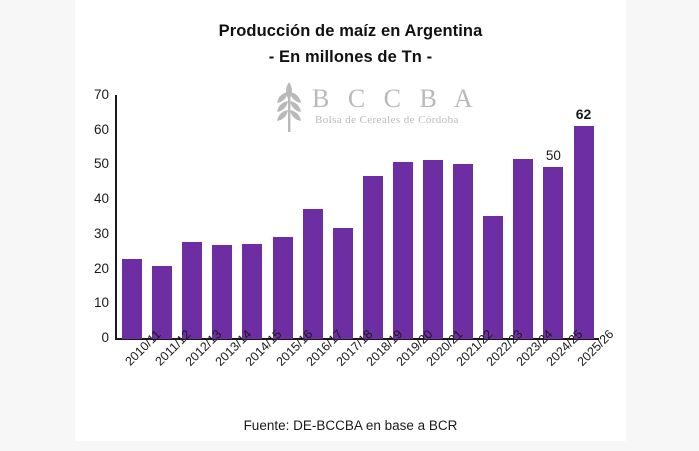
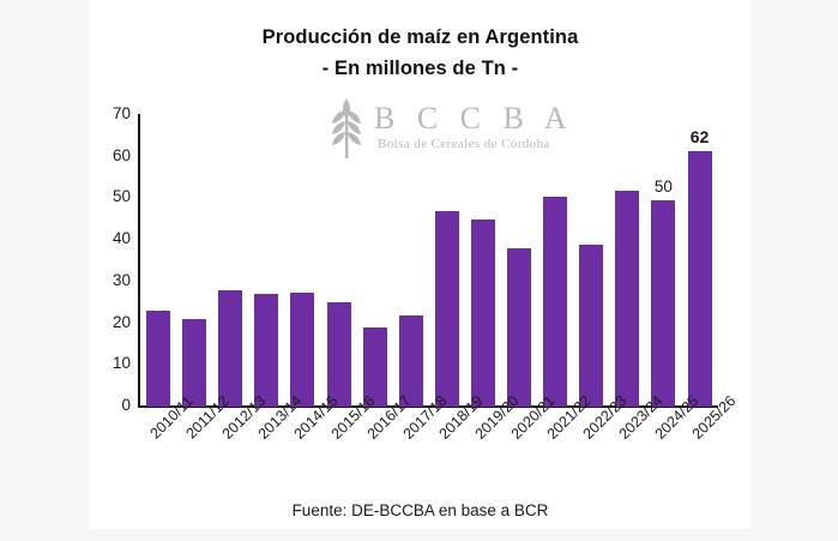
2015/16: 30 -> 25
2016/17: 38 -> 19
2017/18: 32 -> 22
2019/20: 51 -> 45
2020/21: 52 -> 38
2022/23: 36 -> 39
